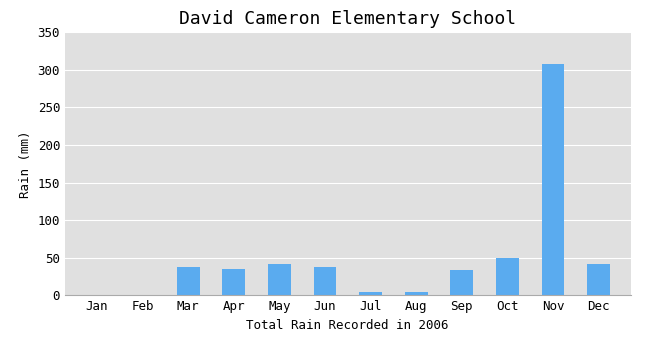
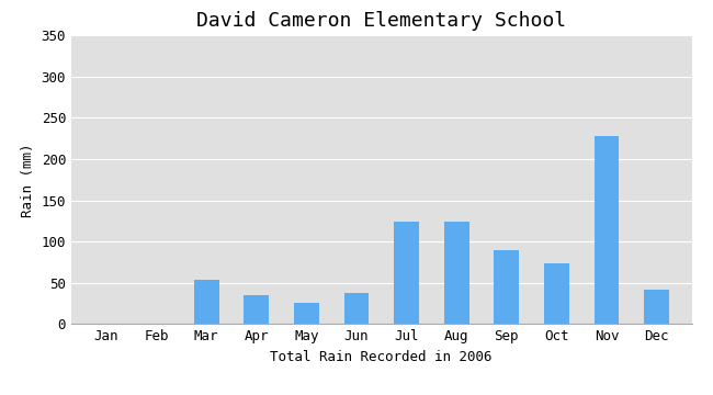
Mar: 37 -> 54
May: 42 -> 26
Jul: 4 -> 124
Aug: 4 -> 124
Sep: 33 -> 90
Oct: 49 -> 74
Nov: 308 -> 228
